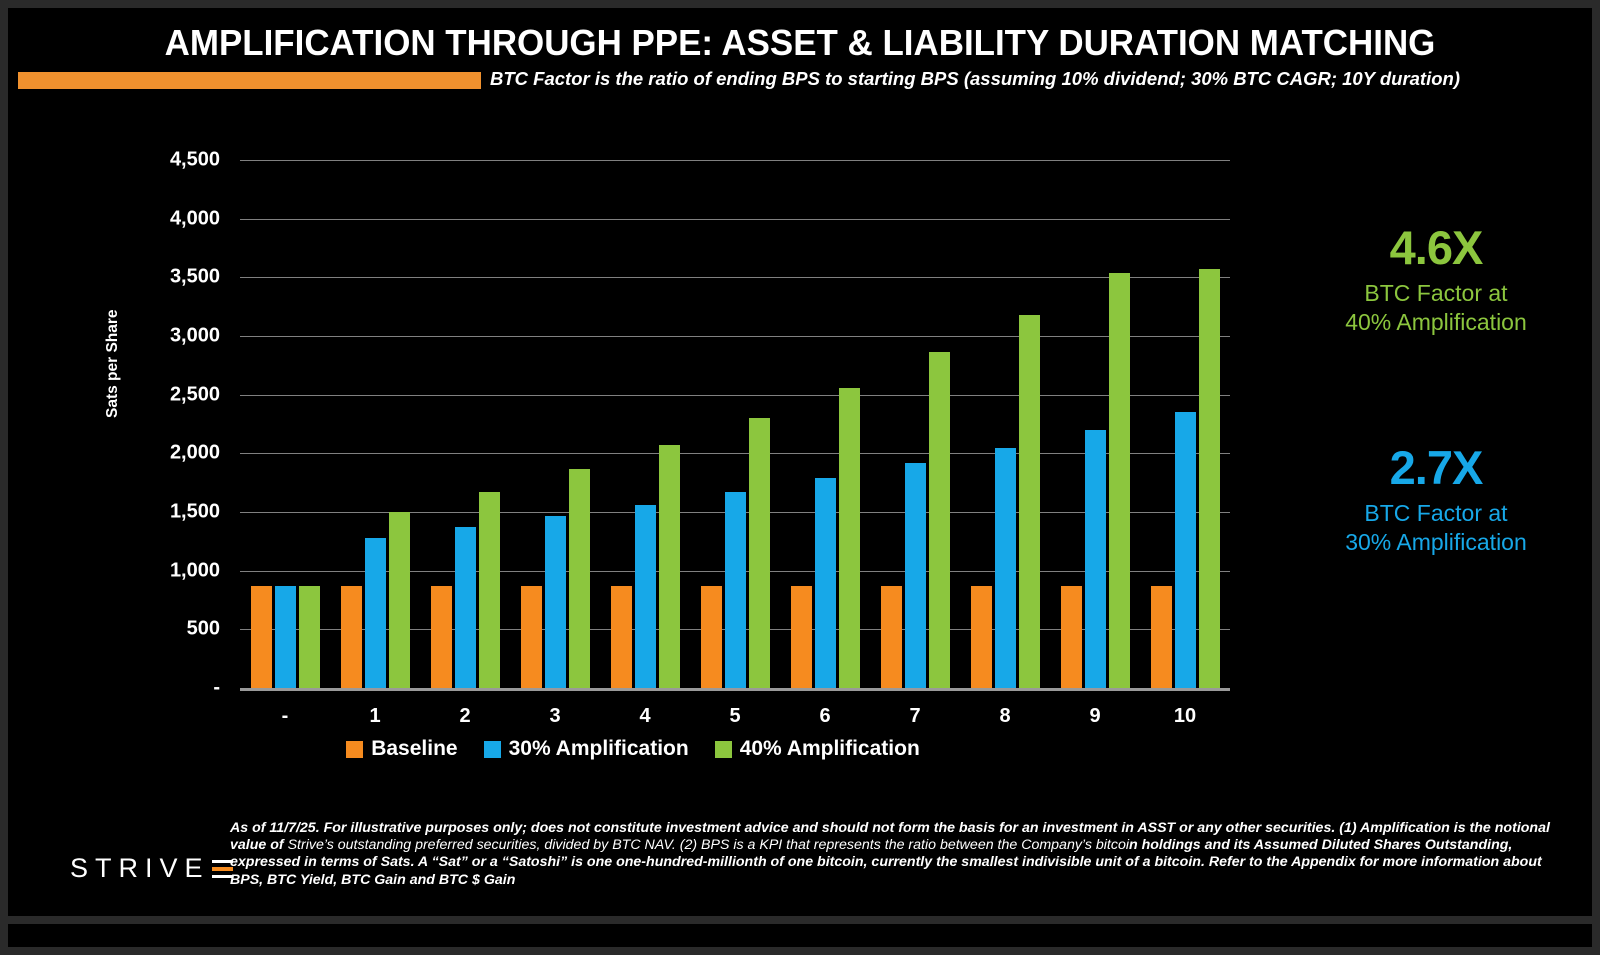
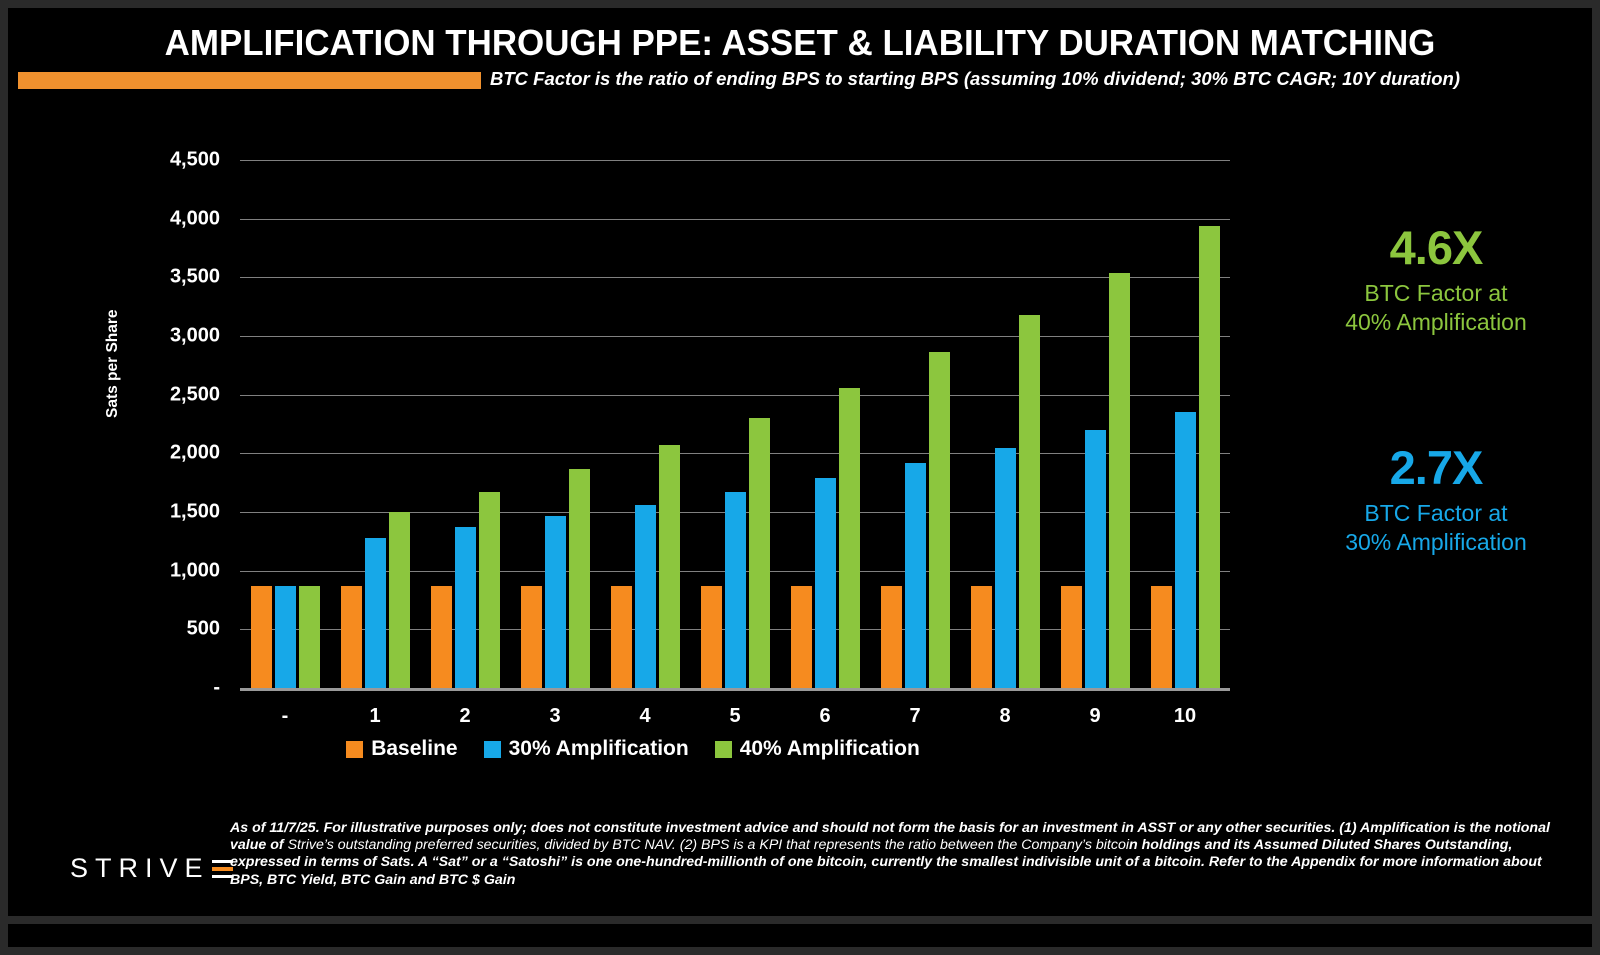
40% Amplification/10: 3570 -> 3940
